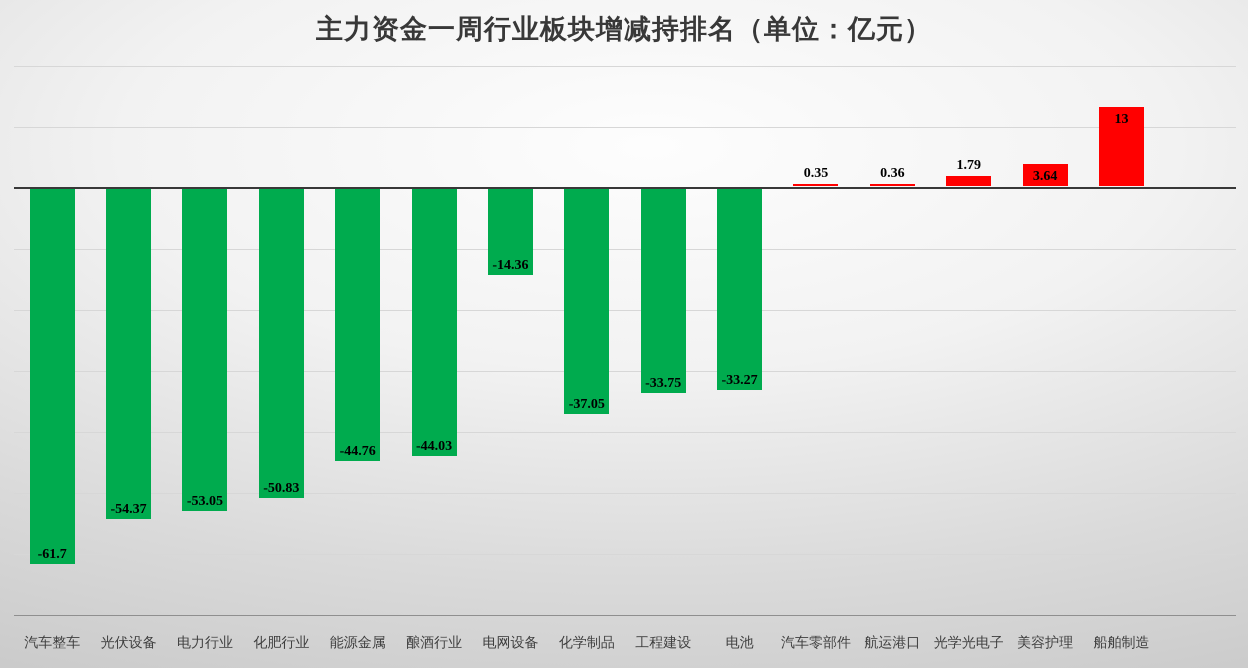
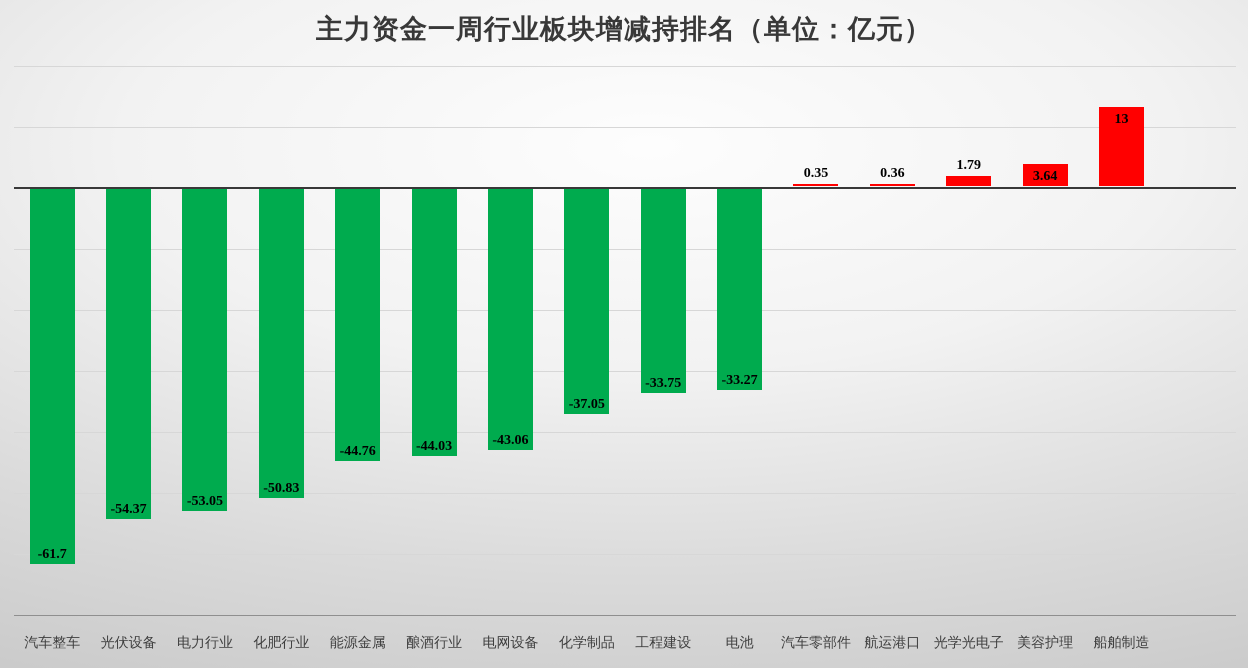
电网设备: -14.36 -> -43.06
